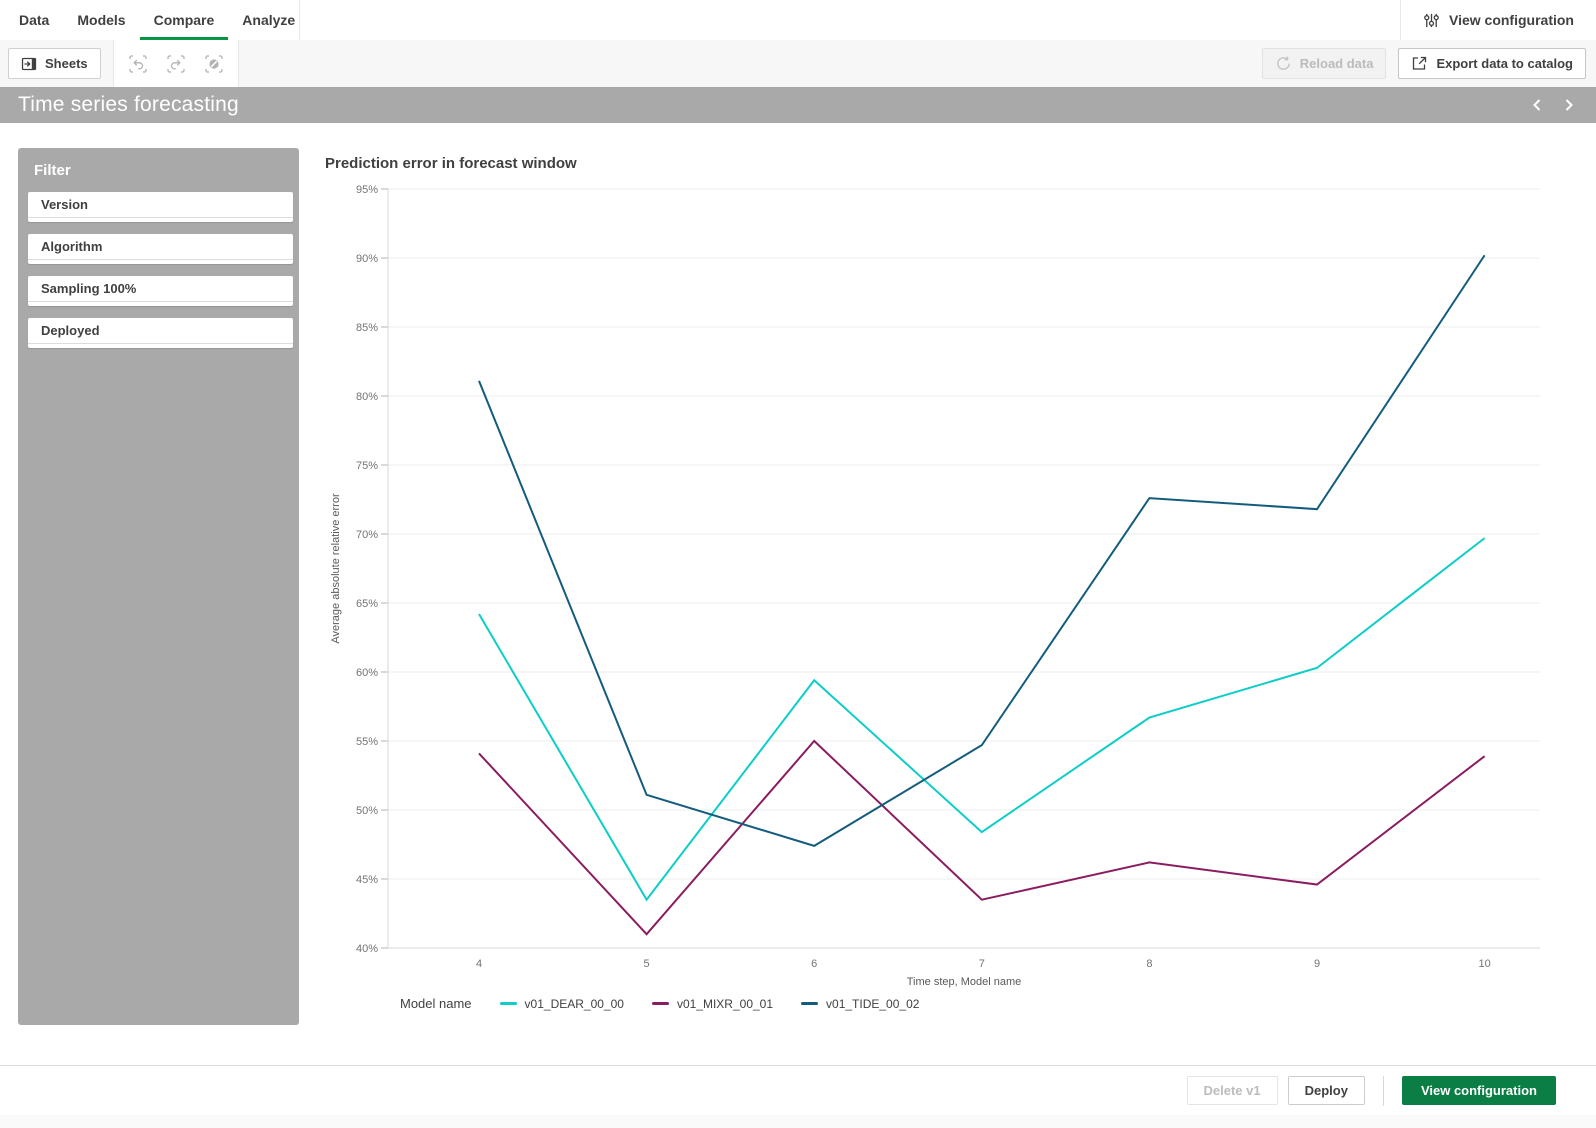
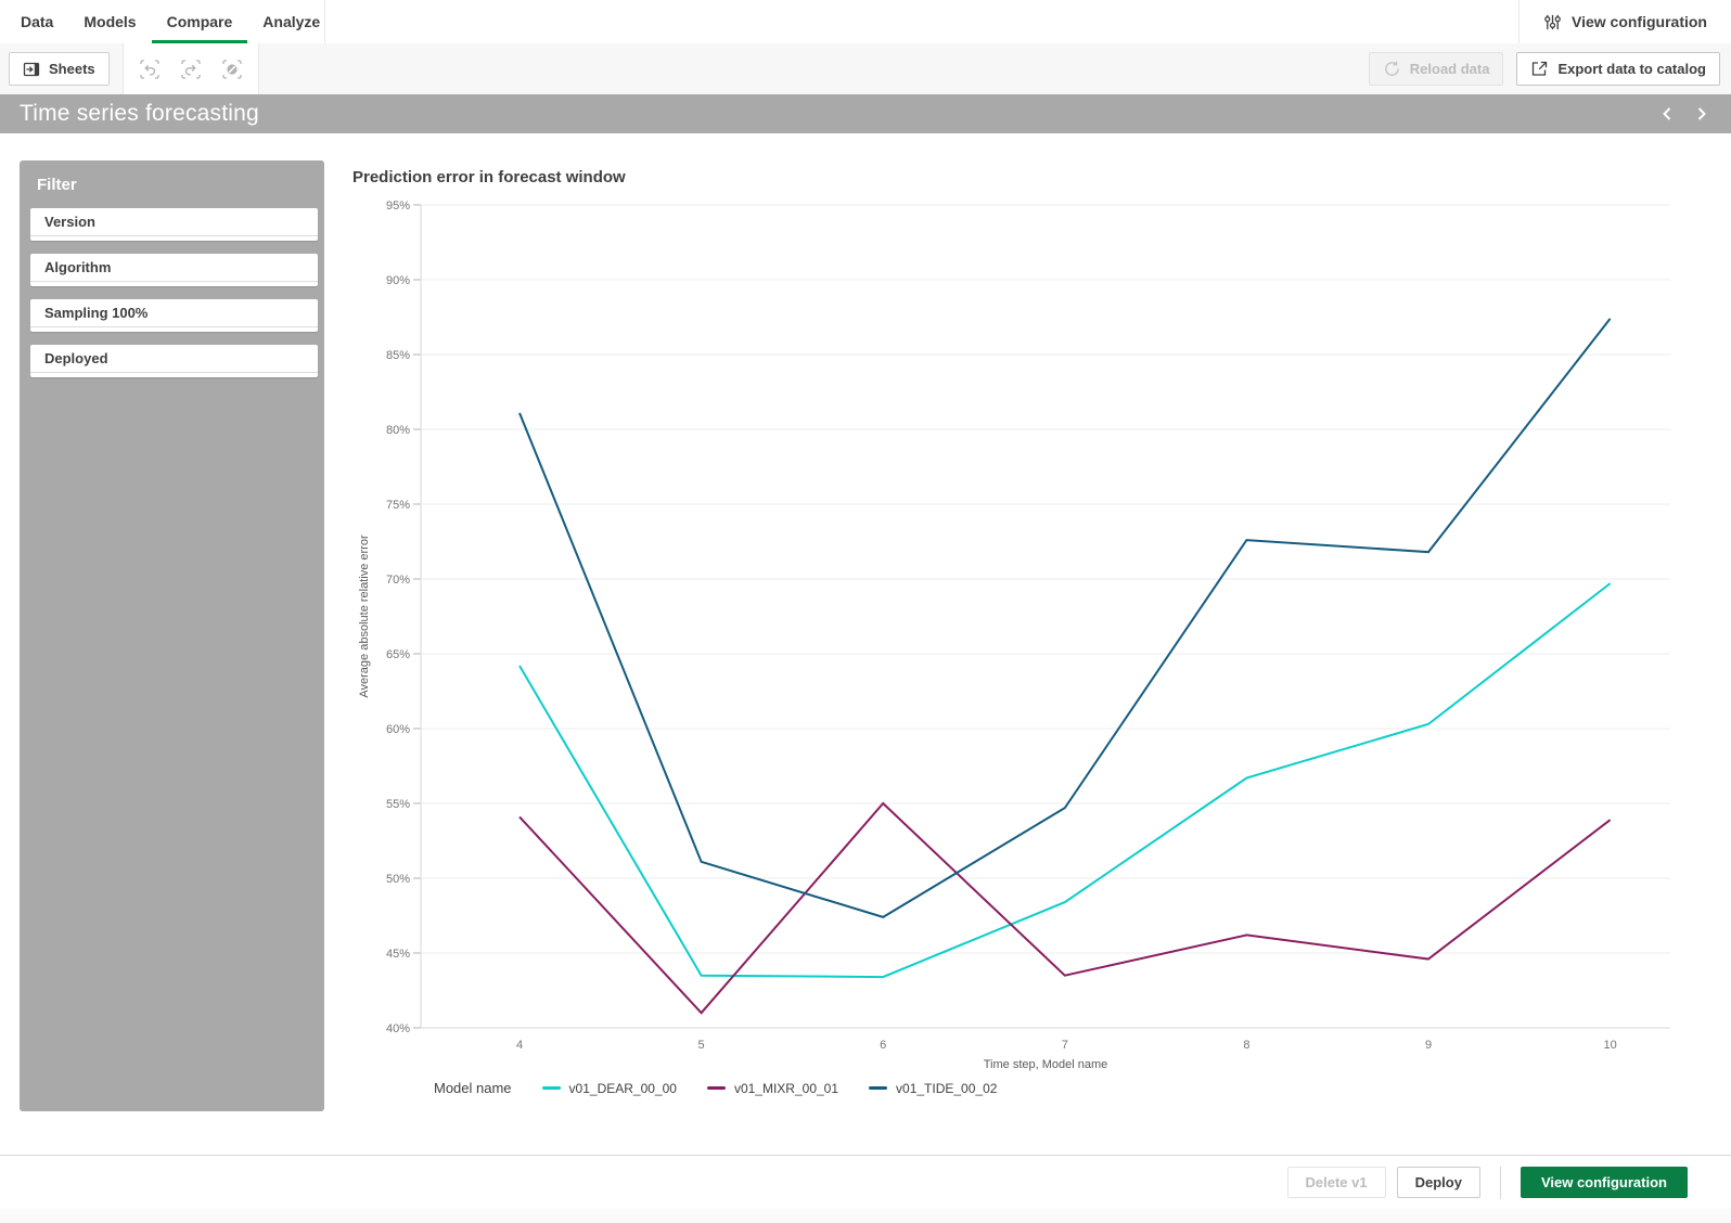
v01_DEAR_00_00/6: 59.4% -> 43.4%
v01_TIDE_00_02/10: 90.2% -> 87.4%
